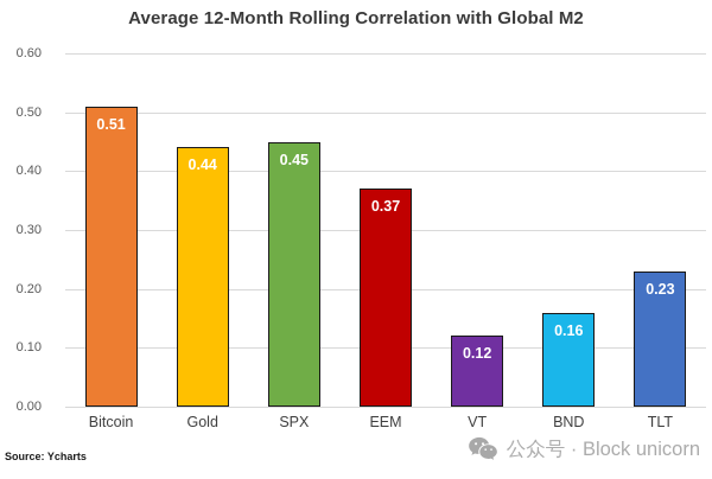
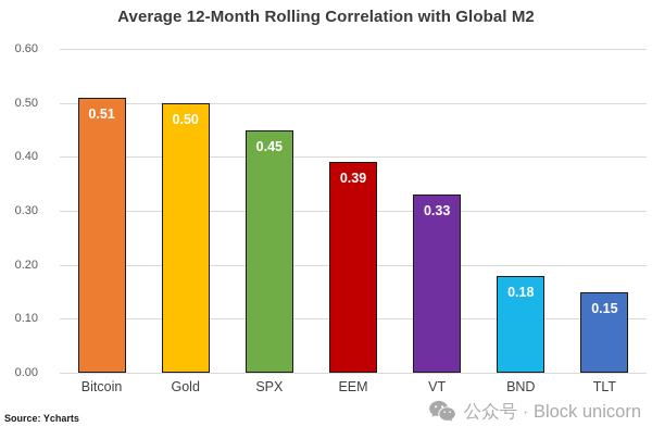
Gold: 0.44 -> 0.50
EEM: 0.37 -> 0.39
VT: 0.12 -> 0.33
BND: 0.16 -> 0.18
TLT: 0.23 -> 0.15
